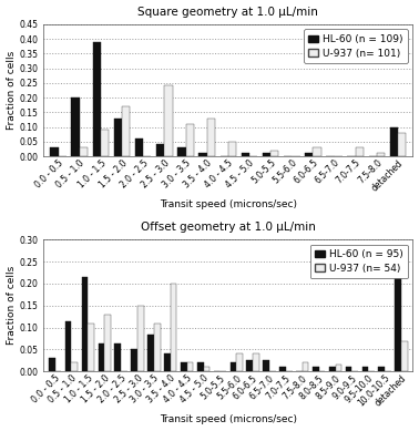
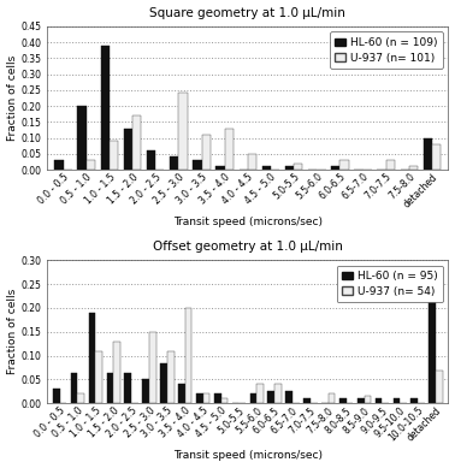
Offset geometry at 1.0 μL/min/HL-60 (n = 95)/0.5 - 1.0: 0.115 -> 0.065
Offset geometry at 1.0 μL/min/HL-60 (n = 95)/1.0 - 1.5: 0.215 -> 0.190
